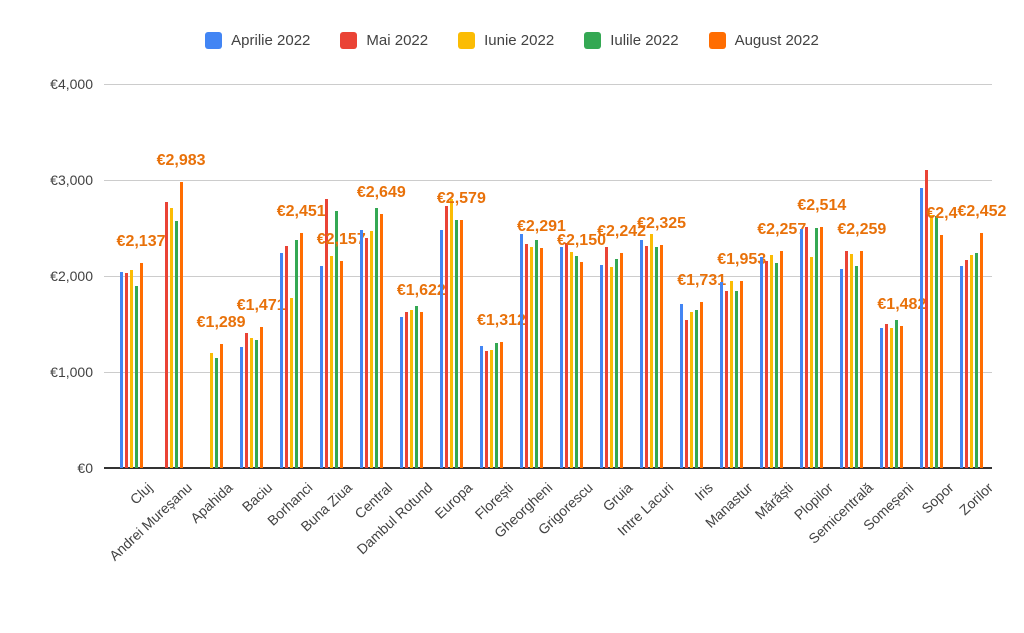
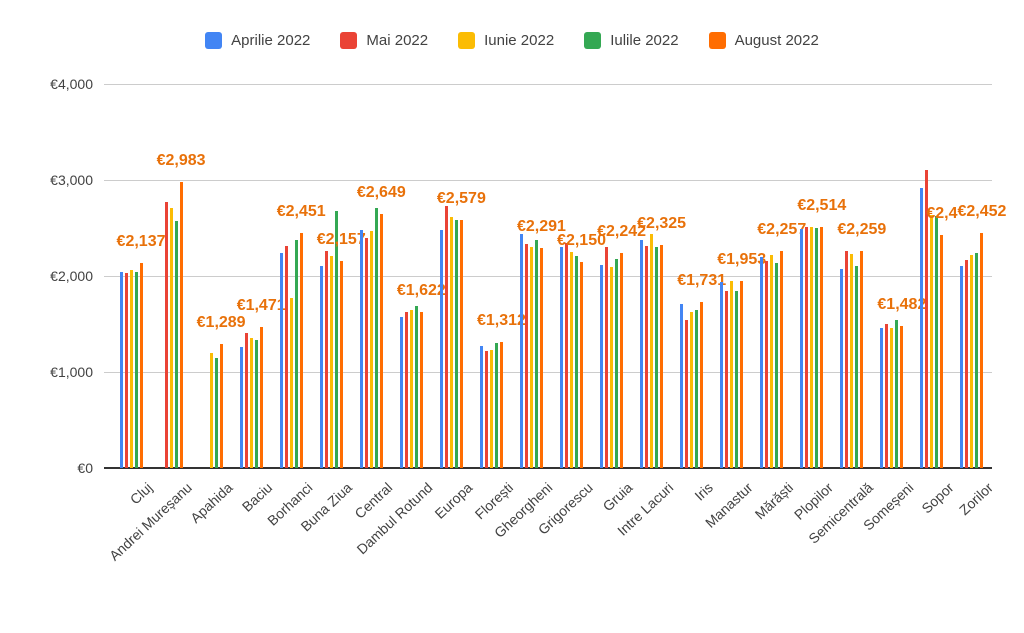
Iulile 2022/Cluj: €1900 -> €2000
Mai 2022/Buna Ziua: €2800 -> €2300
Iunie 2022/Europa: €2800 -> €2600
Iunie 2022/Plopilor: €2200 -> €2500
